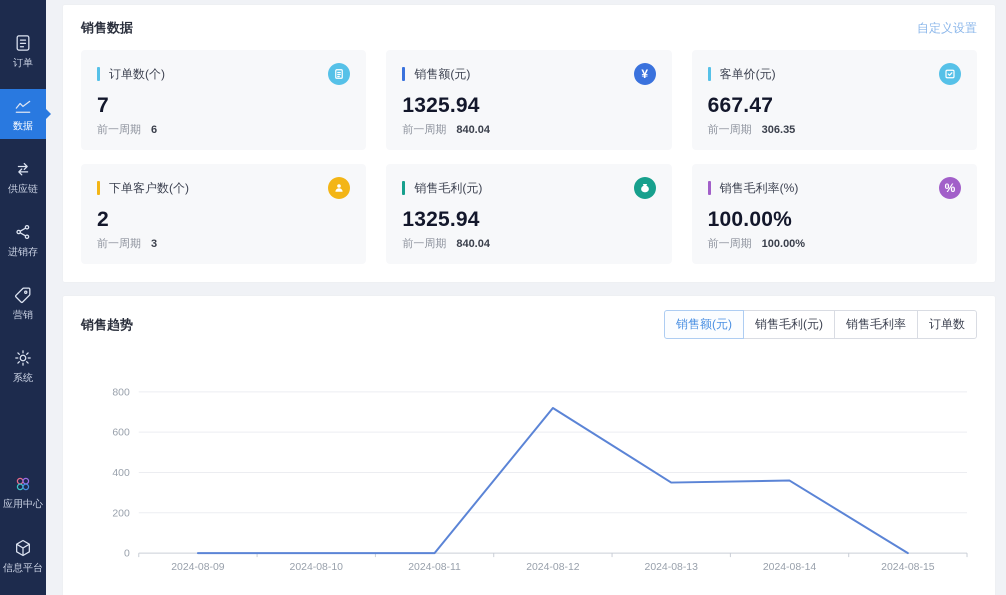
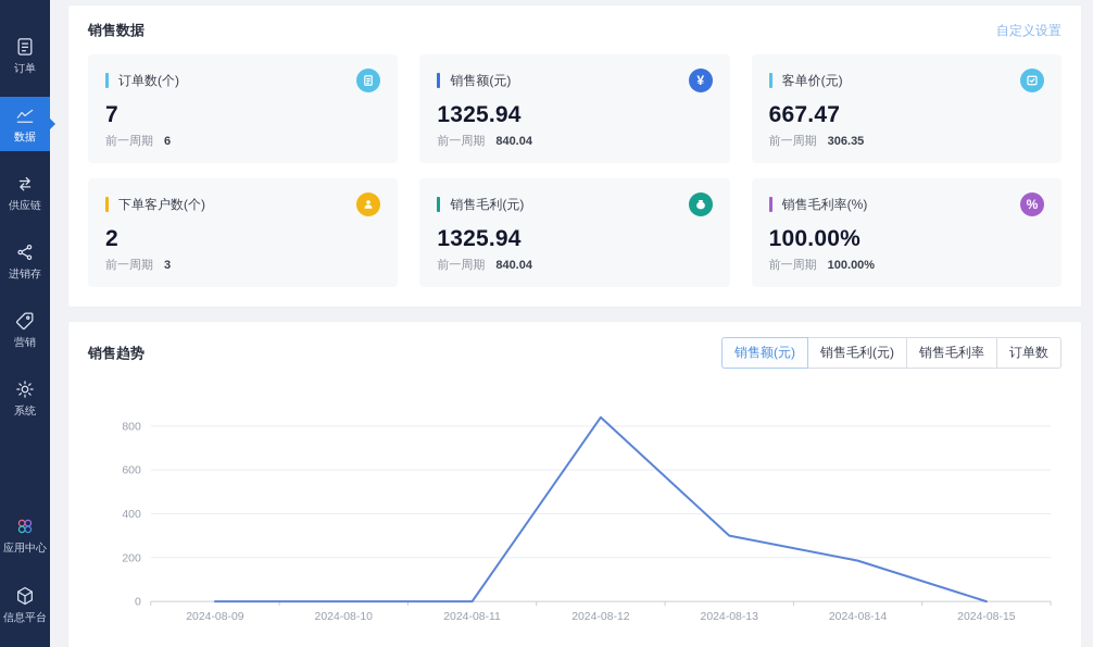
2024-08-12: 720 -> 840
2024-08-13: 350 -> 300
2024-08-14: 360 -> 190
